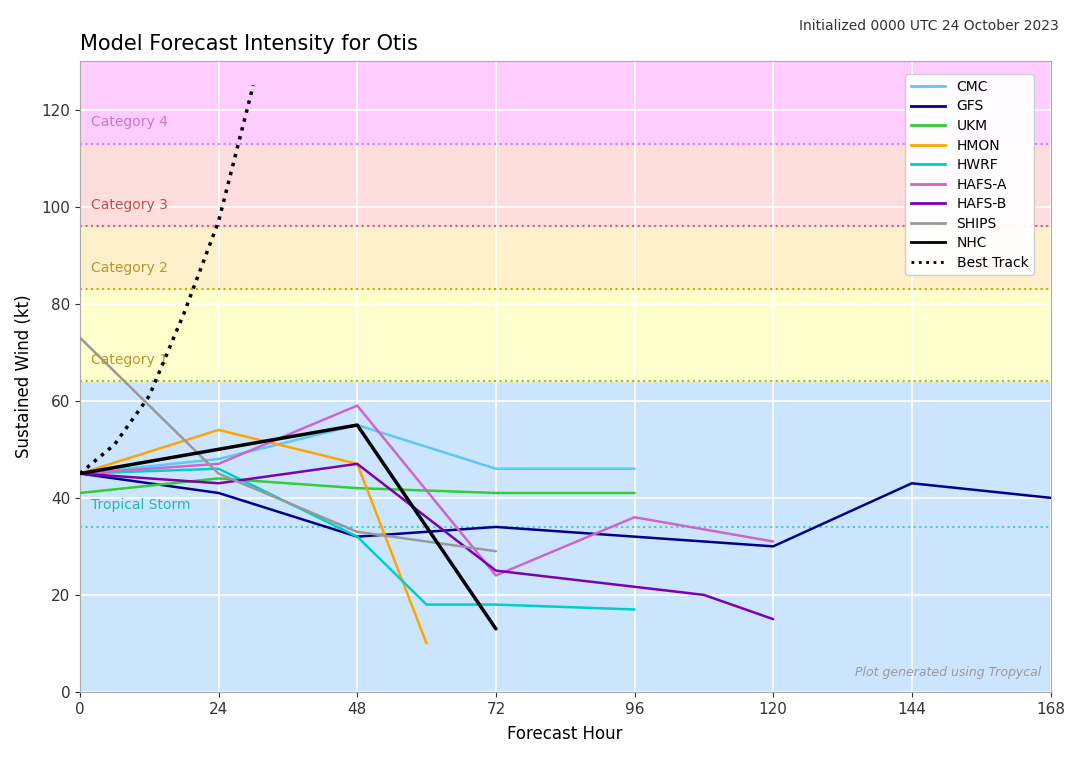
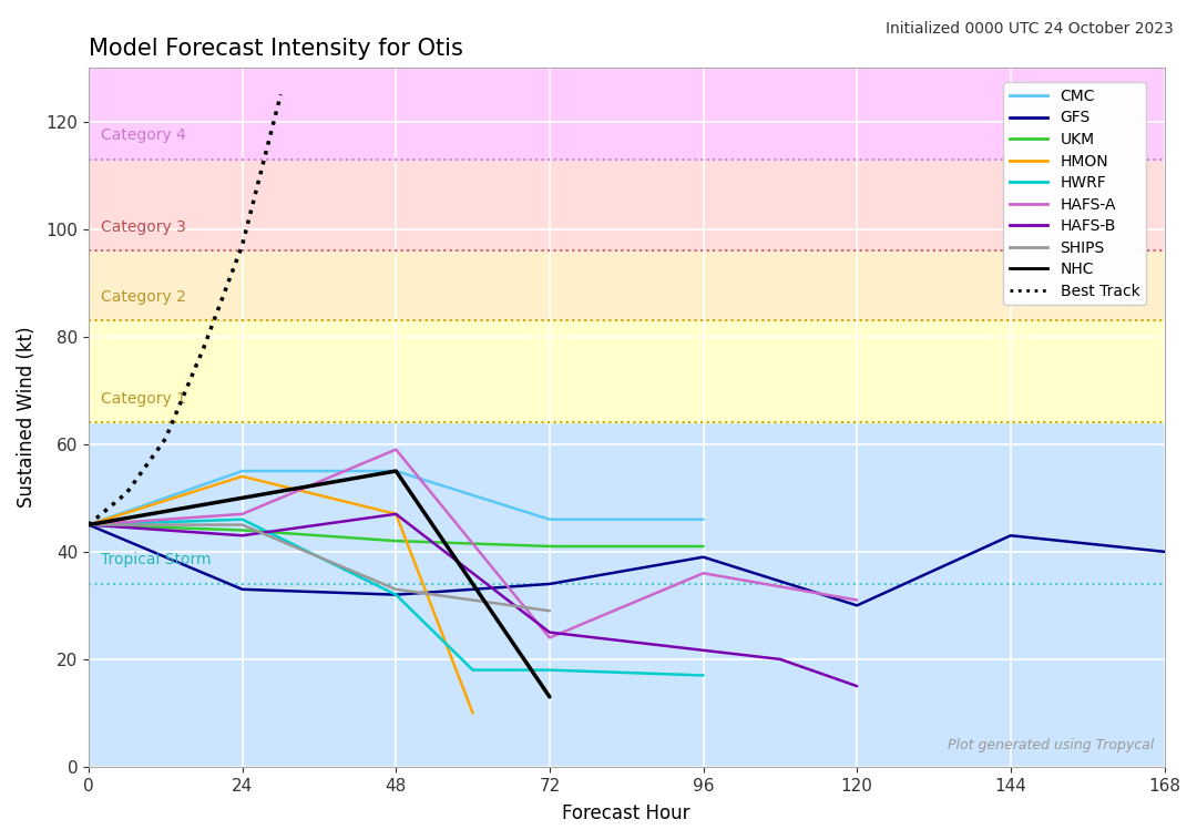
UKM/0: 41 -> 45
SHIPS/0: 73 -> 45
CMC/24: 48 -> 55
GFS/24: 41 -> 33
GFS/96: 32 -> 39
